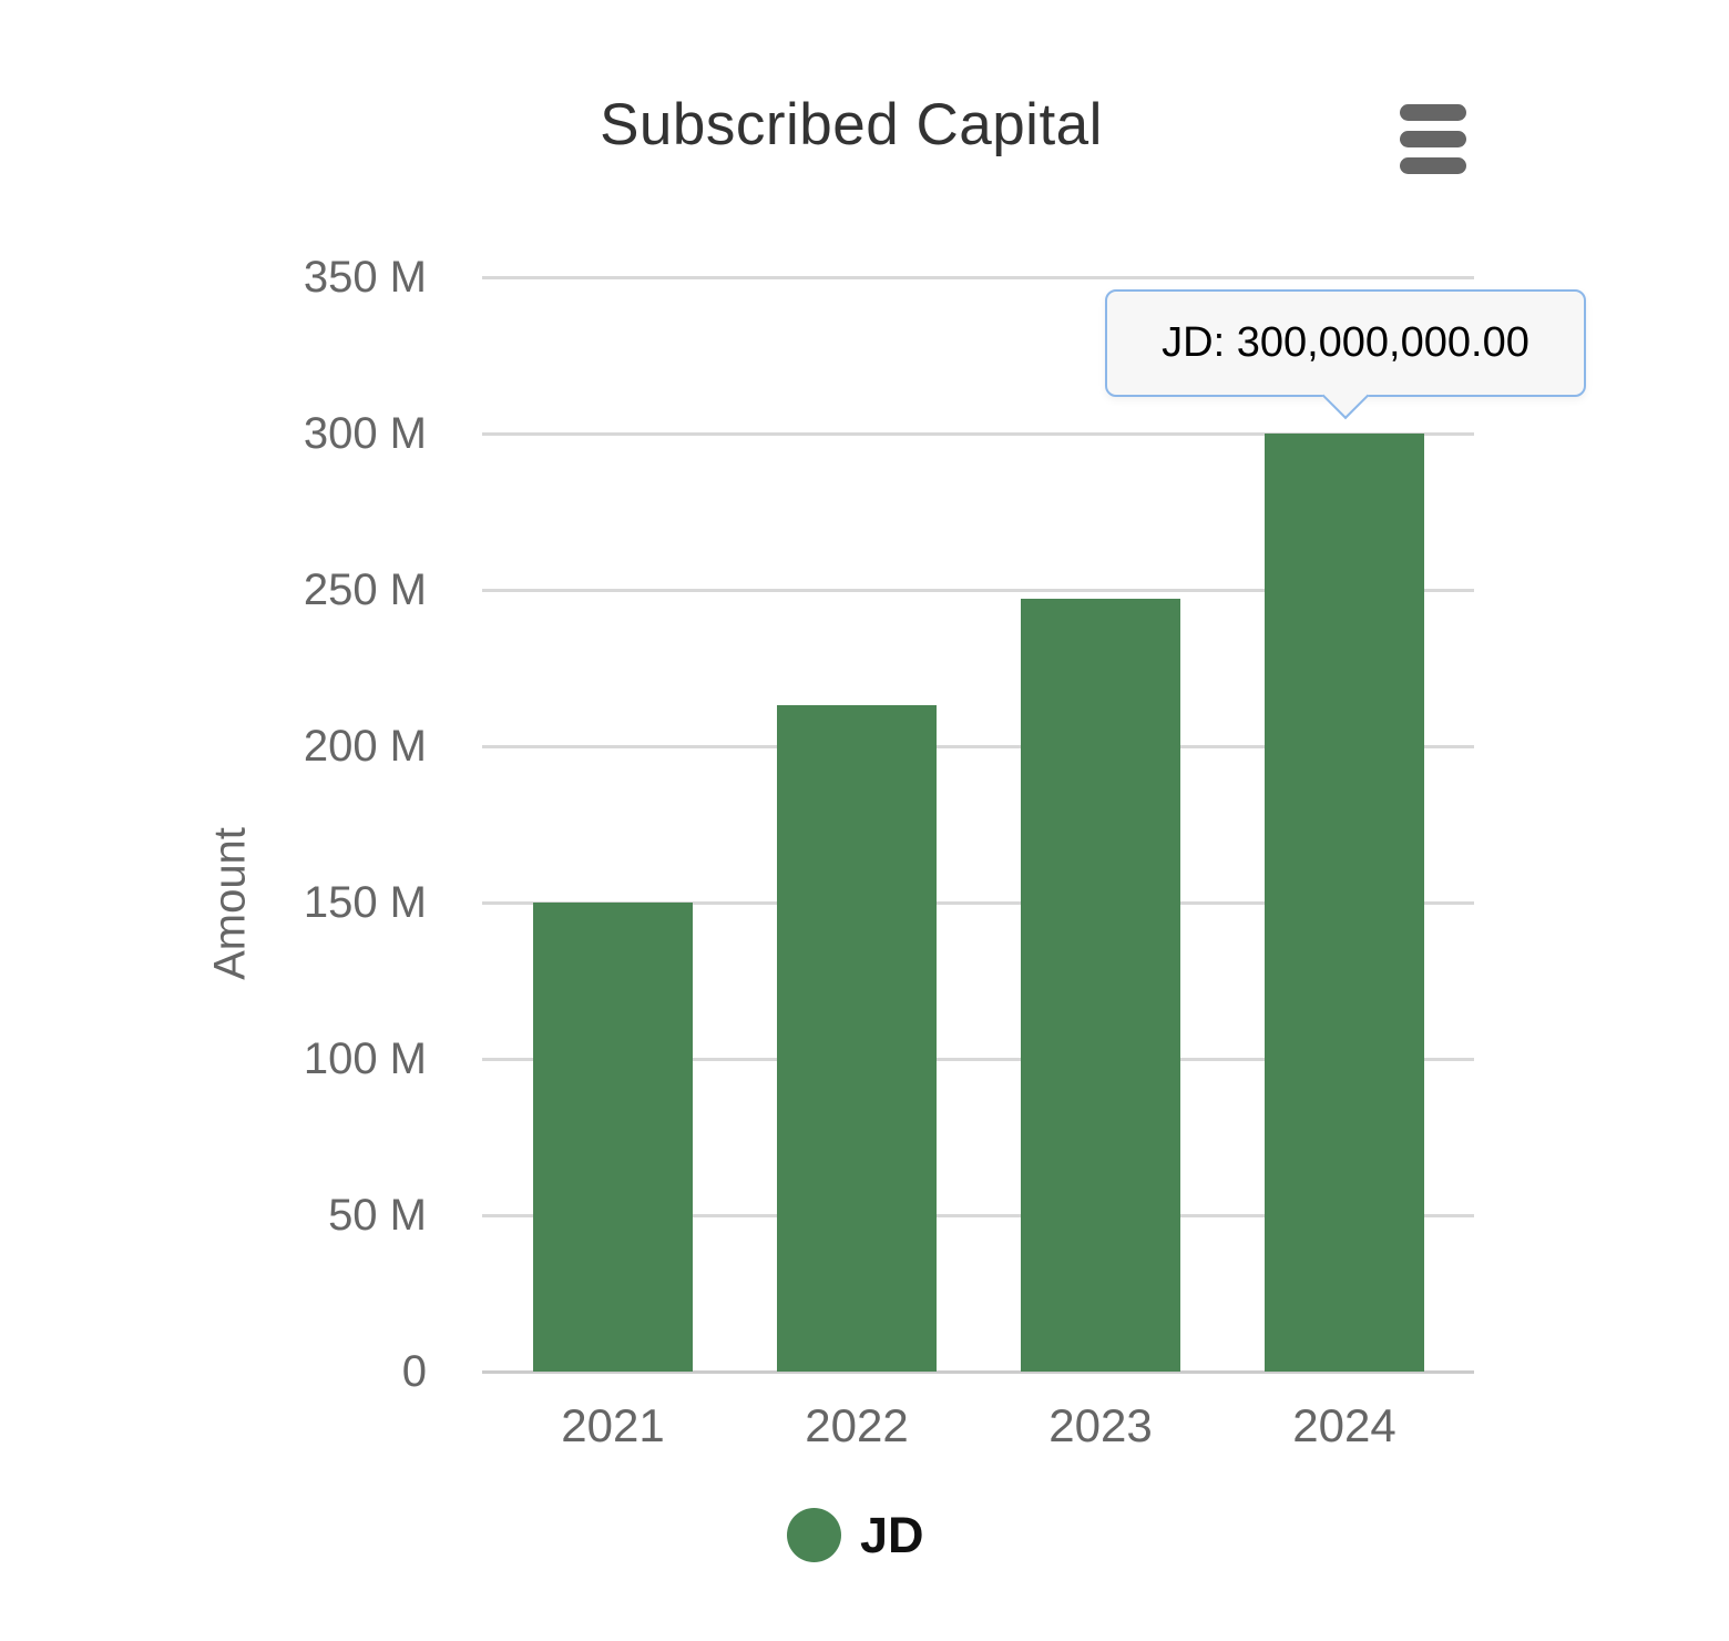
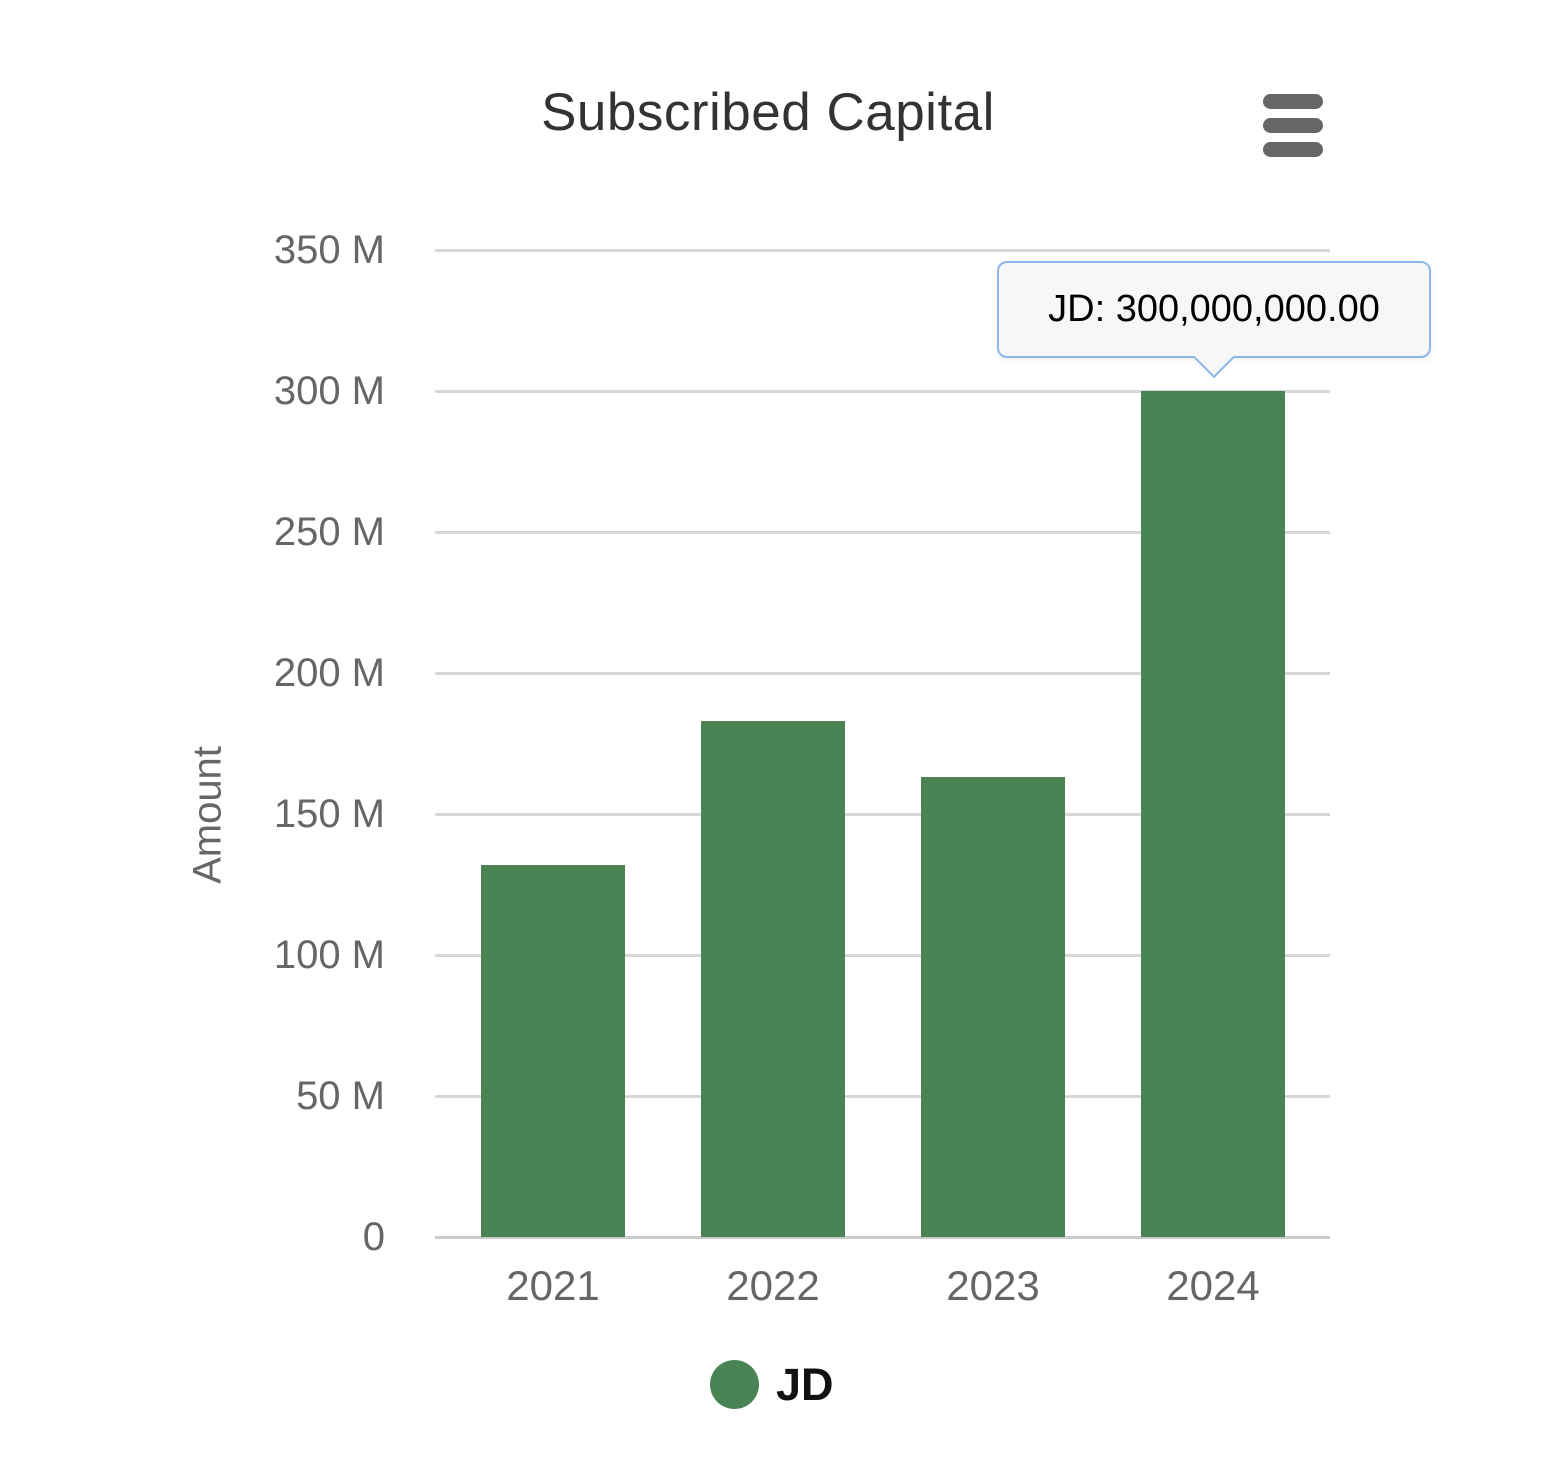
2021: 150M -> 132M
2022: 213M -> 183M
2023: 247M -> 163M
